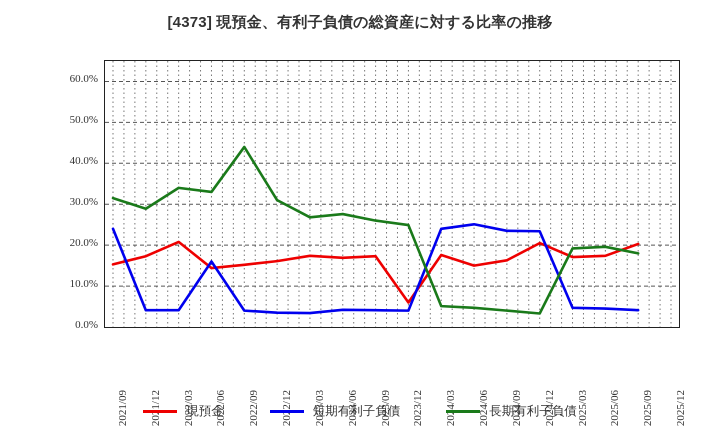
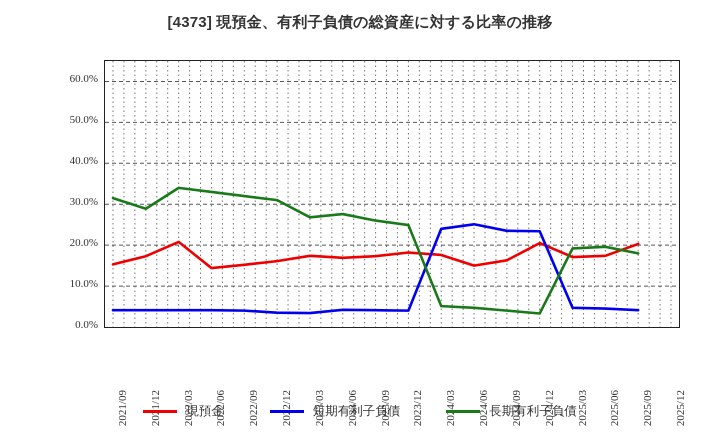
短期有利子負債/2021/09: 24% -> 4%
短期有利子負債/2022/06: 16% -> 4%
長期有利子負債/2022/09: 44% -> 32%
現預金/2023/12: 6% -> 18%
